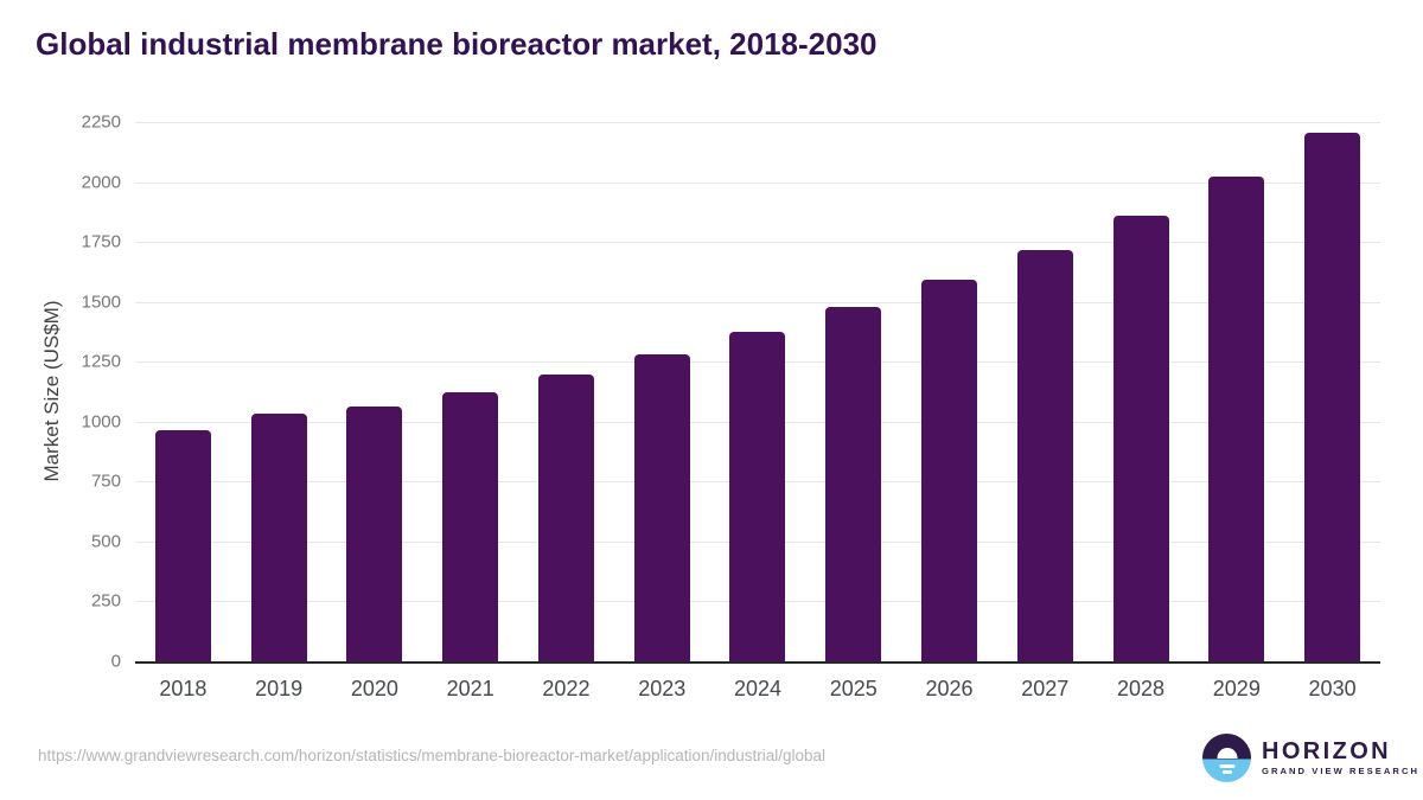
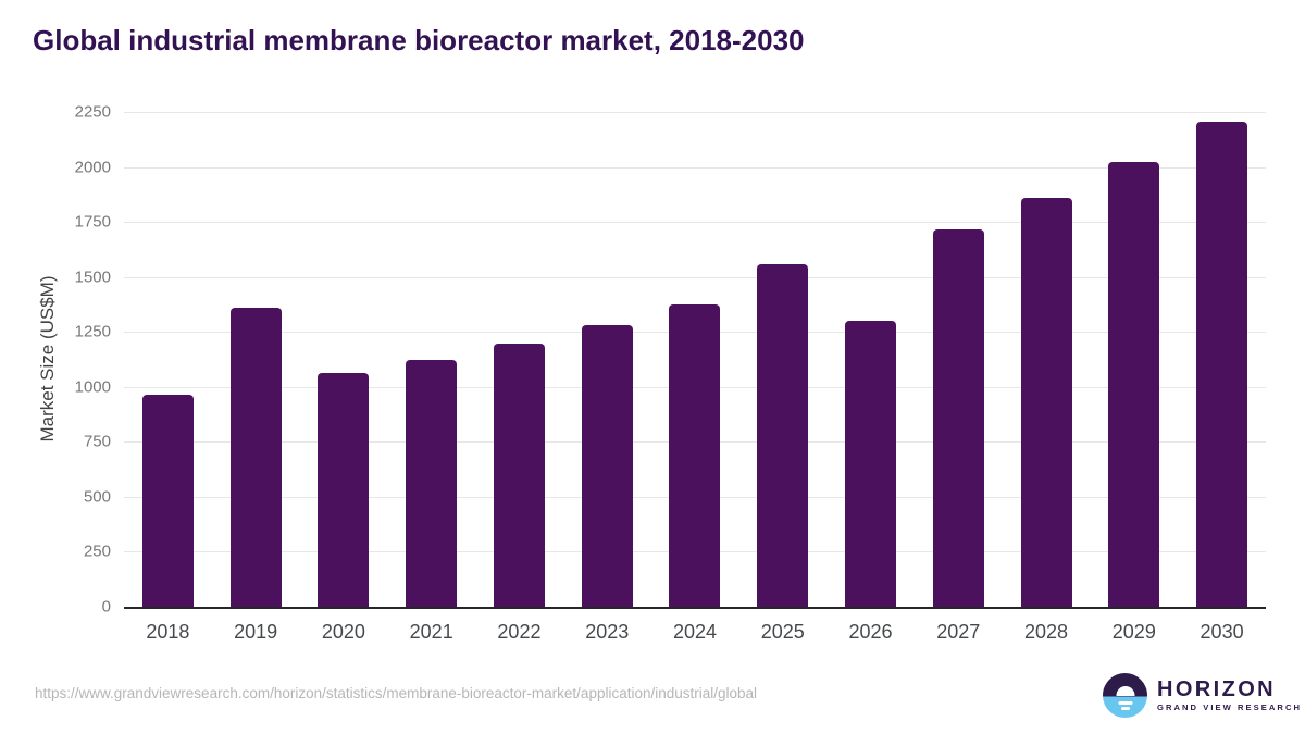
2019: 1030 -> 1360
2025: 1480 -> 1560
2026: 1590 -> 1300
